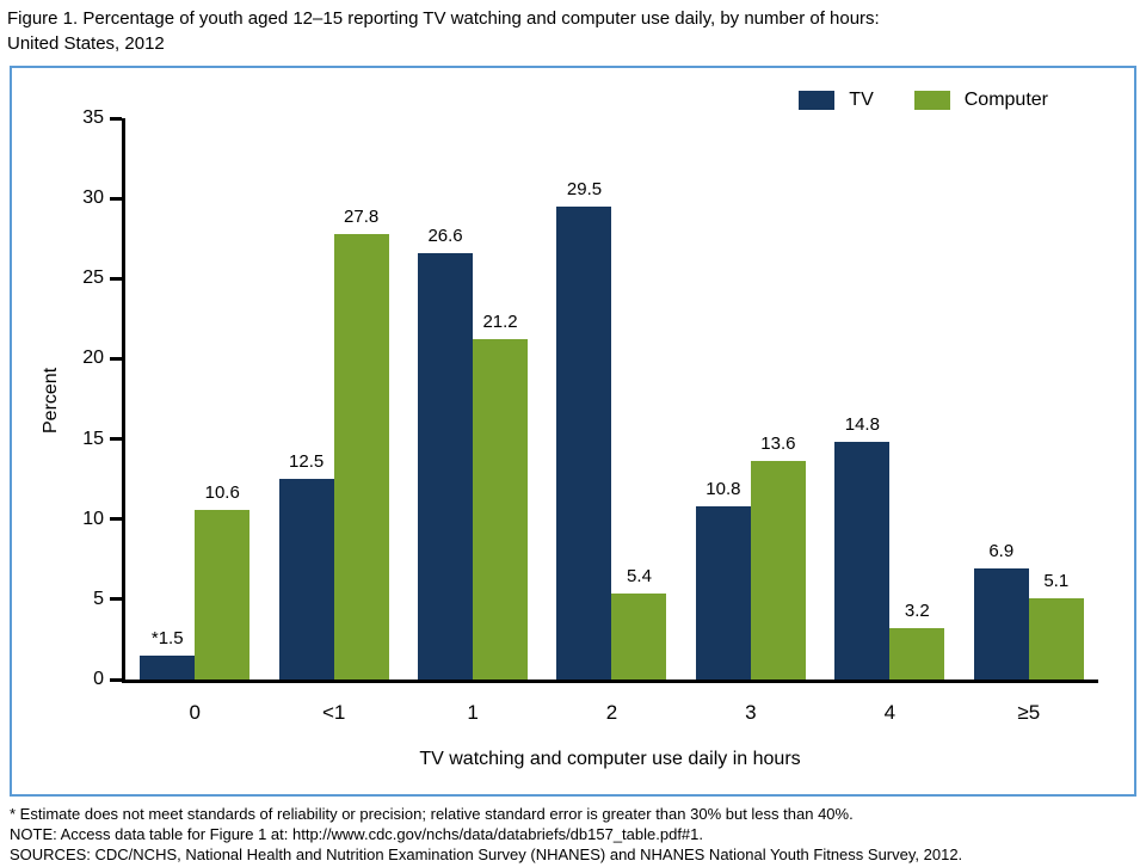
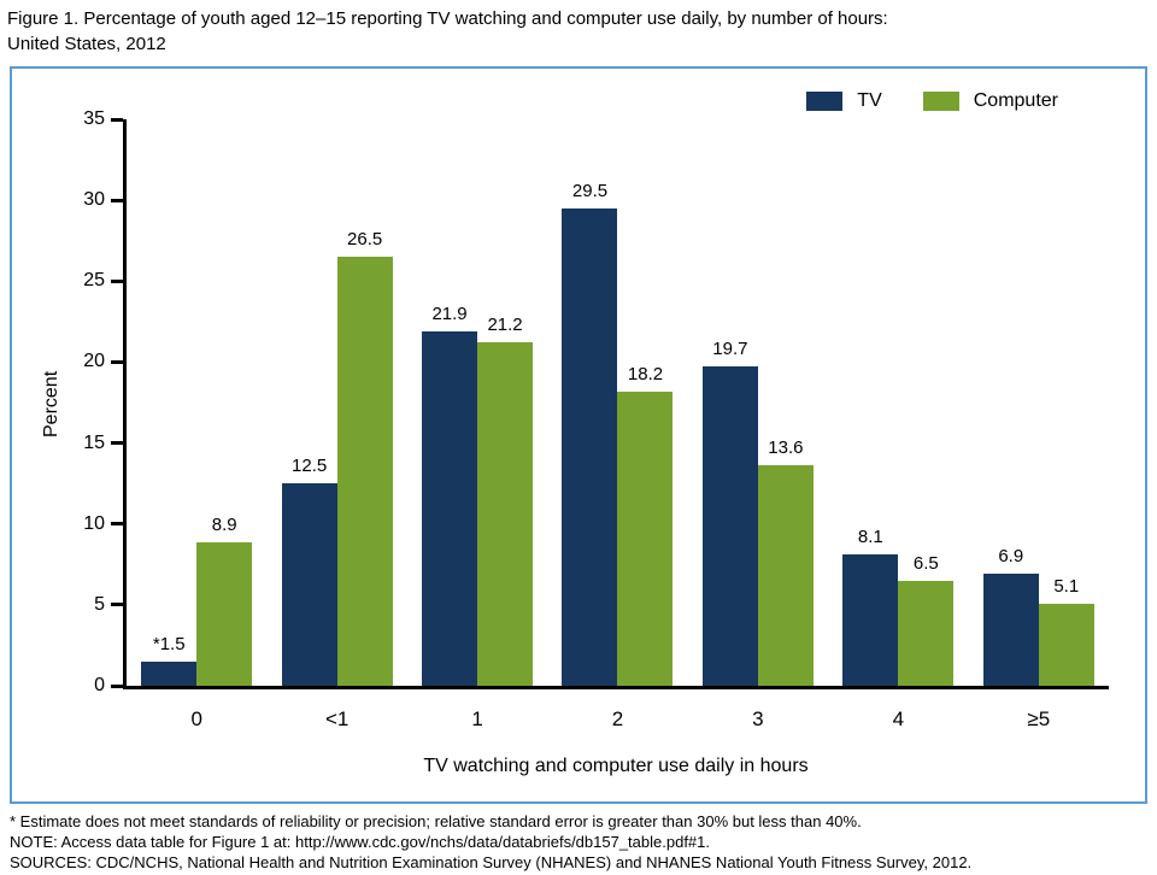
Computer/0: 10.6 -> 8.9
Computer/<1: 27.8 -> 26.5
TV/1: 26.6 -> 21.9
Computer/2: 5.4 -> 18.2
TV/3: 10.8 -> 19.7
TV/4: 14.8 -> 8.1
Computer/4: 3.2 -> 6.5
